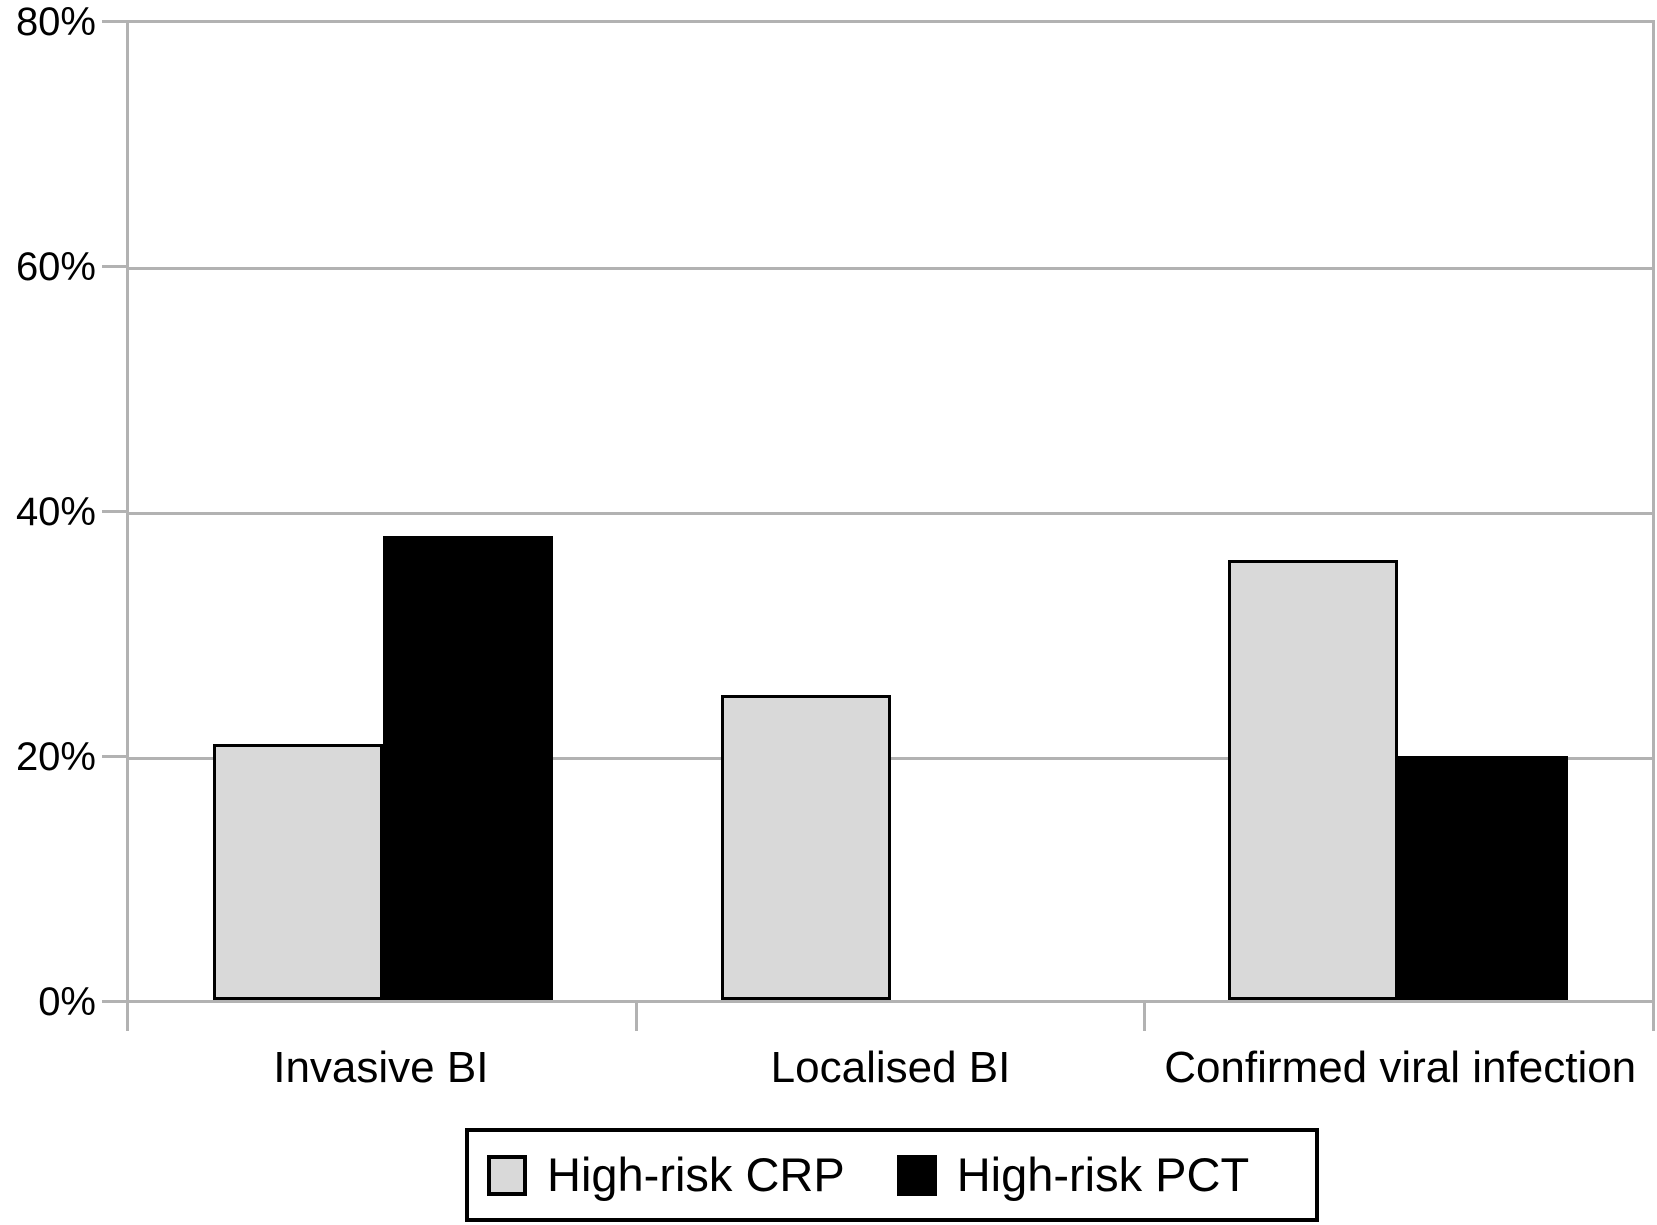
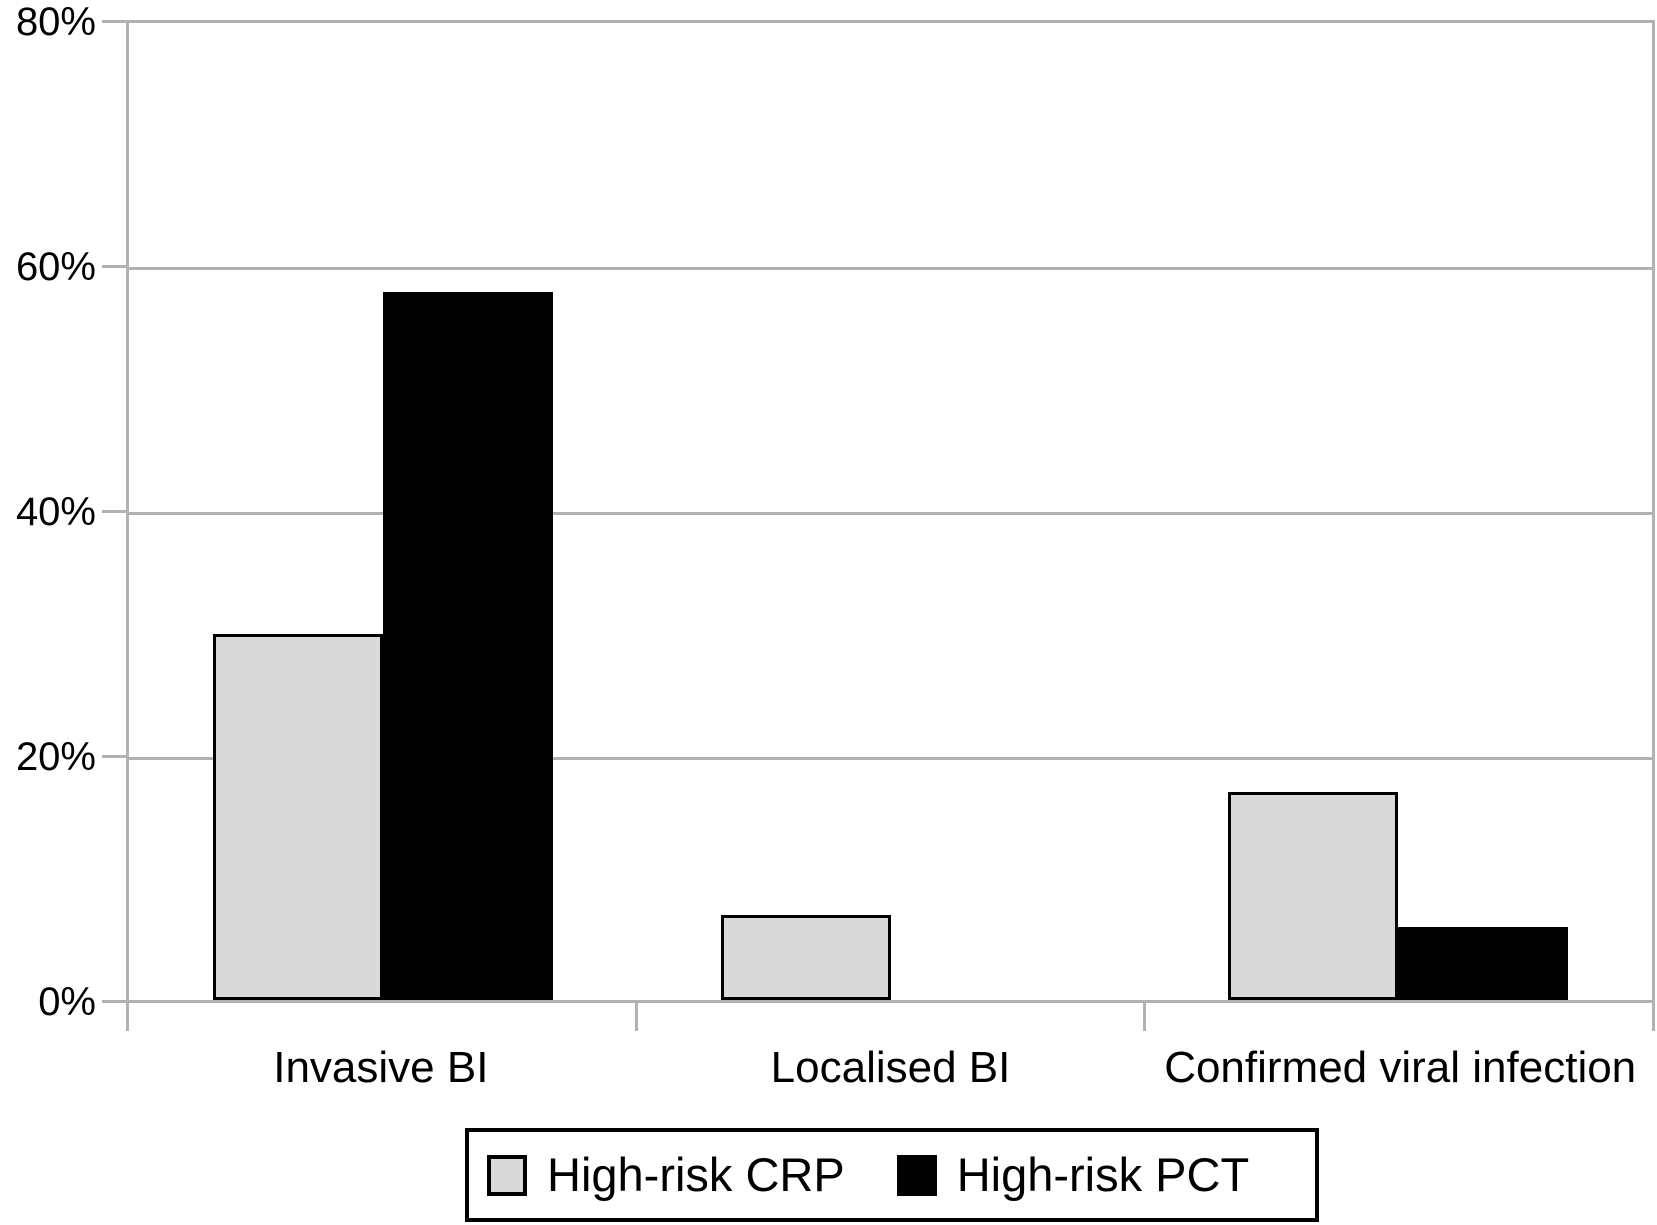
High-risk CRP/Invasive BI: 21% -> 30%
High-risk PCT/Invasive BI: 38% -> 58%
High-risk CRP/Localised BI: 25% -> 7%
High-risk CRP/Confirmed viral infection: 36% -> 17%
High-risk PCT/Confirmed viral infection: 20% -> 6%
